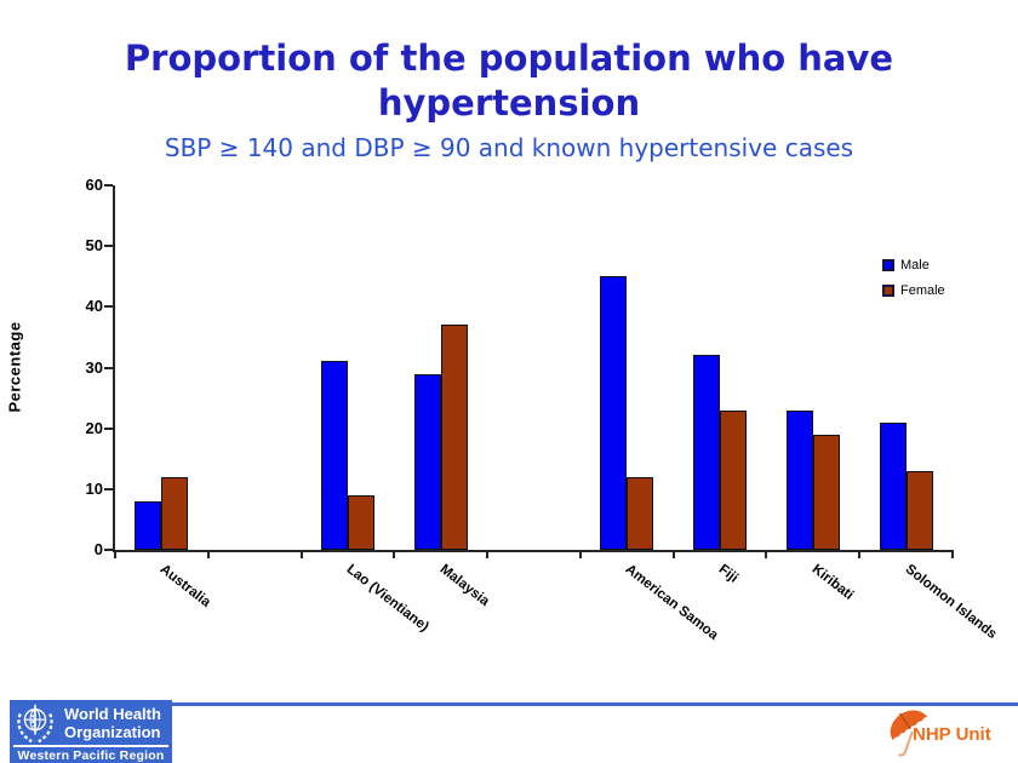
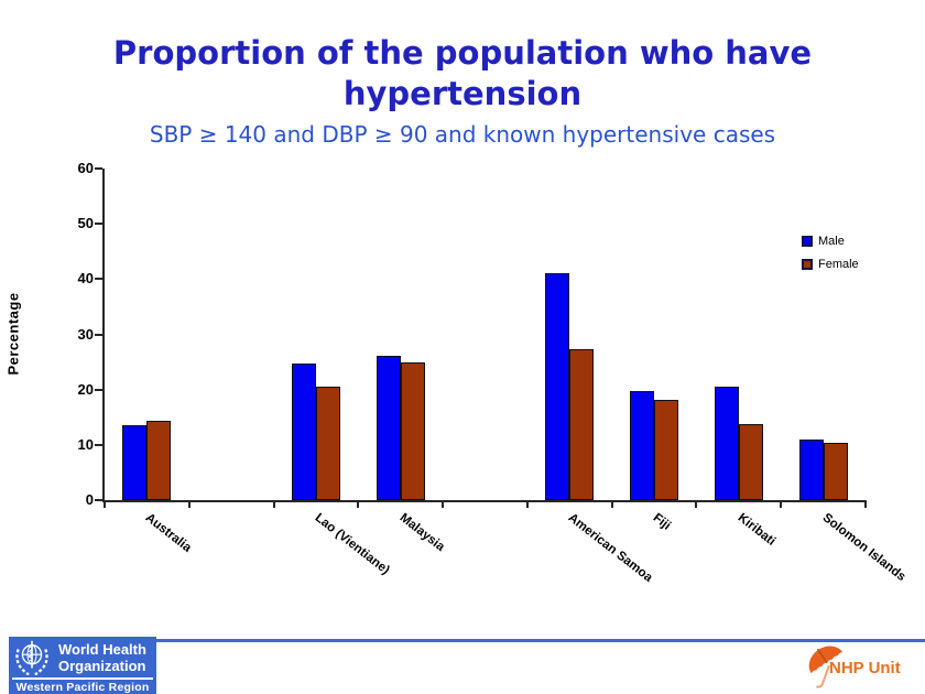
Male/Australia: 8 -> 14
Female/Australia: 12 -> 14
Male/Lao (Vientiane): 31 -> 25
Female/Lao (Vientiane): 9 -> 20
Male/Malaysia: 29 -> 26
Female/Malaysia: 37 -> 25
Male/American Samoa: 45 -> 41
Female/American Samoa: 12 -> 27
Male/Fiji: 32 -> 20
Female/Fiji: 23 -> 18
Male/Kiribati: 23 -> 21
Female/Kiribati: 19 -> 14
Male/Solomon Islands: 21 -> 11
Female/Solomon Islands: 13 -> 10
